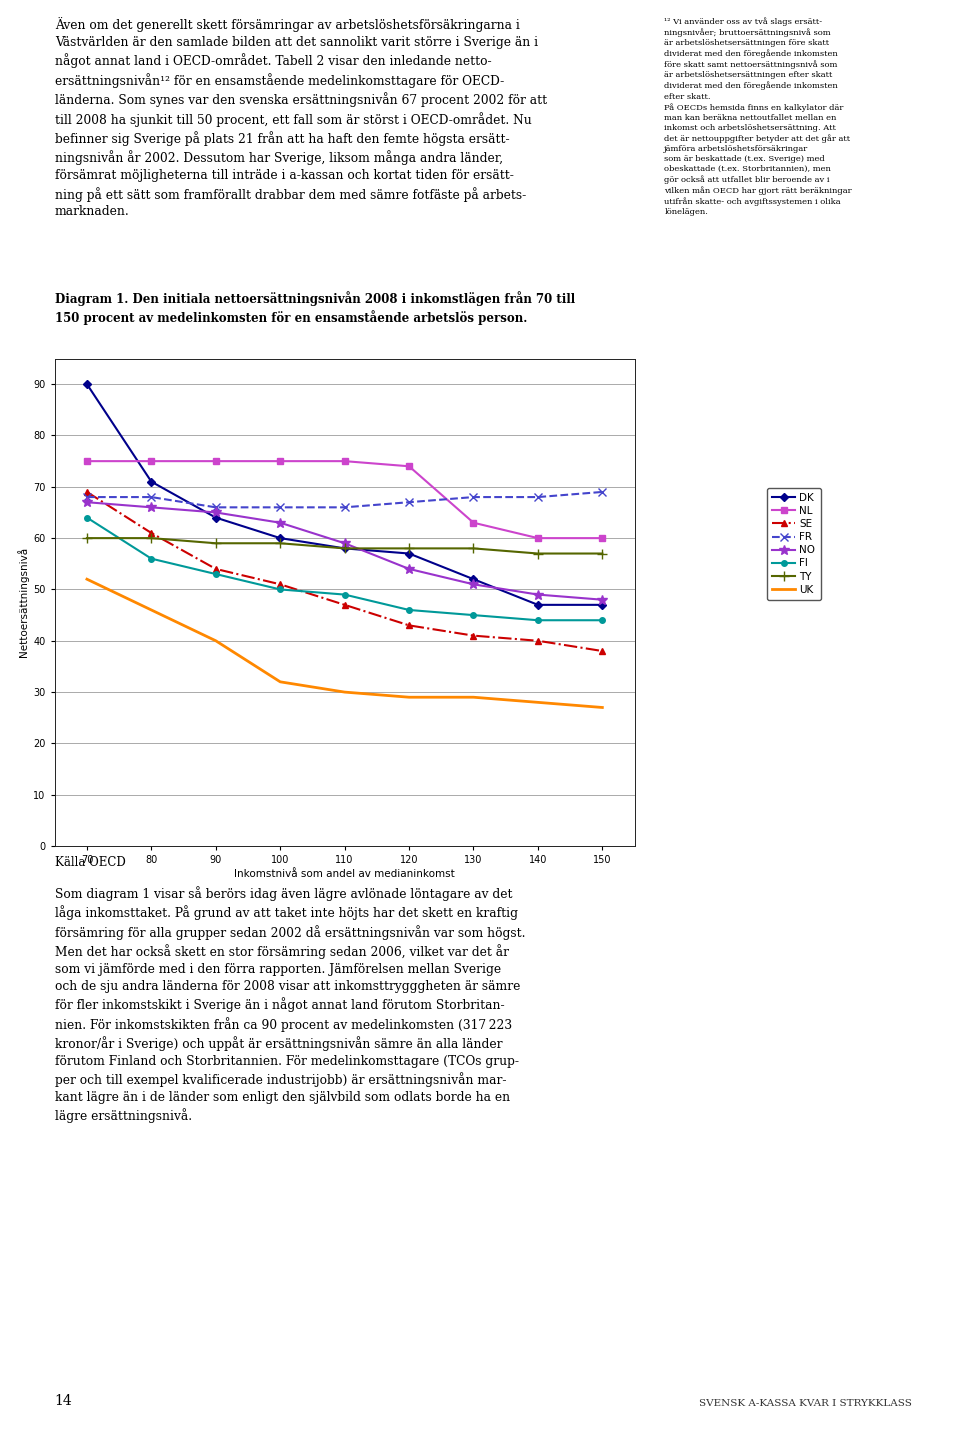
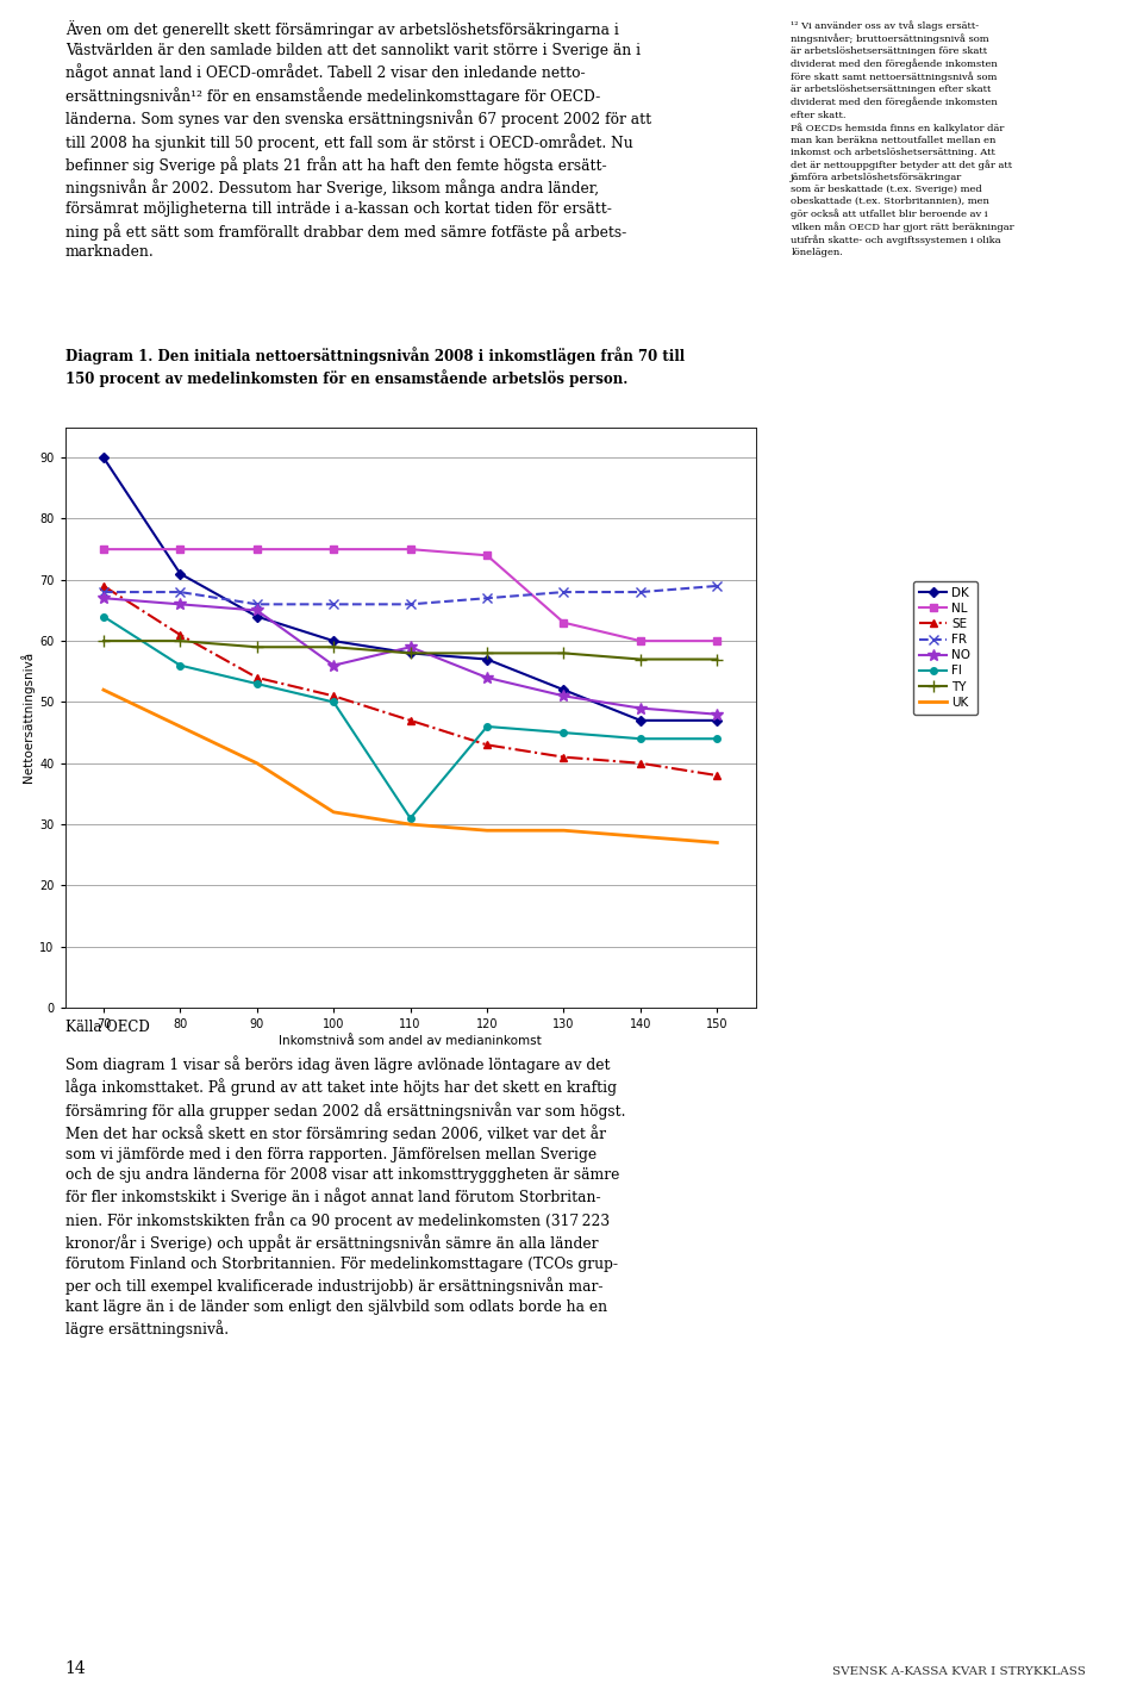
NO/100: 63 -> 56
FI/110: 49 -> 31
